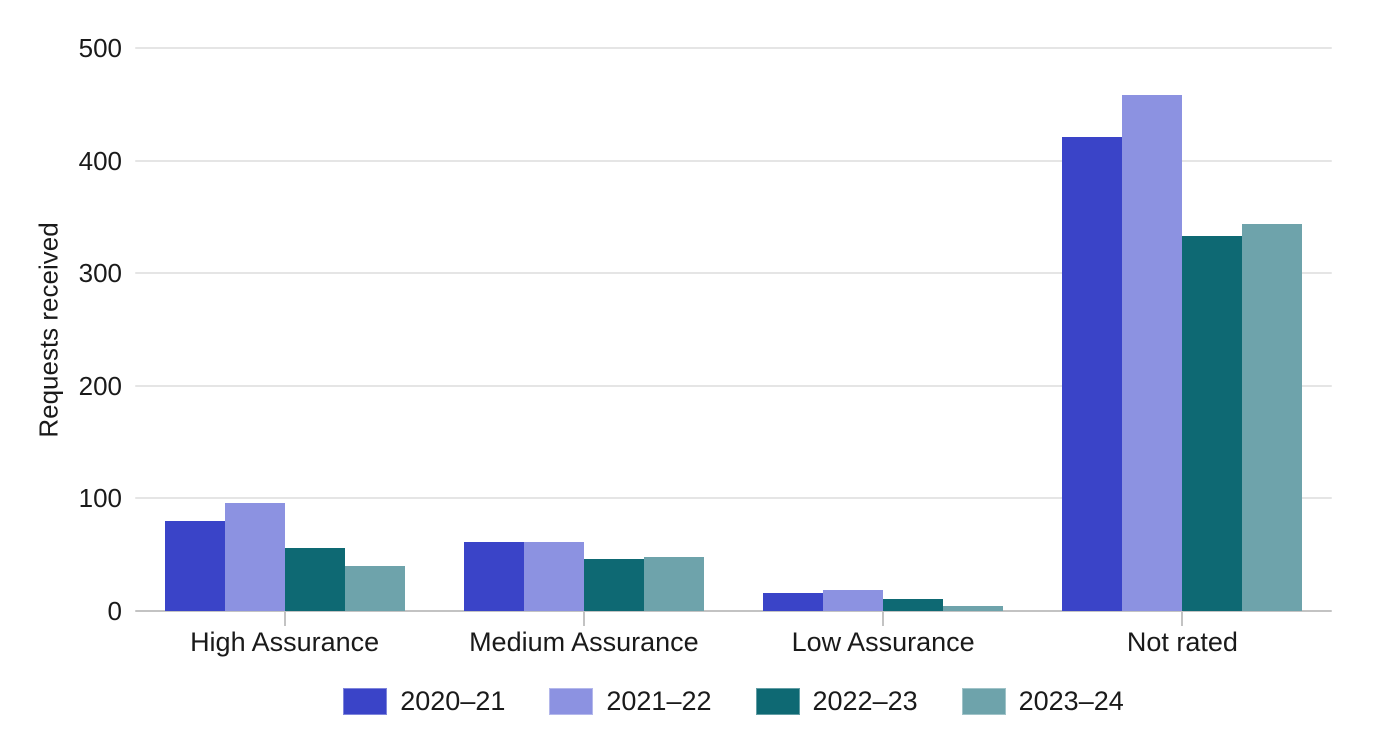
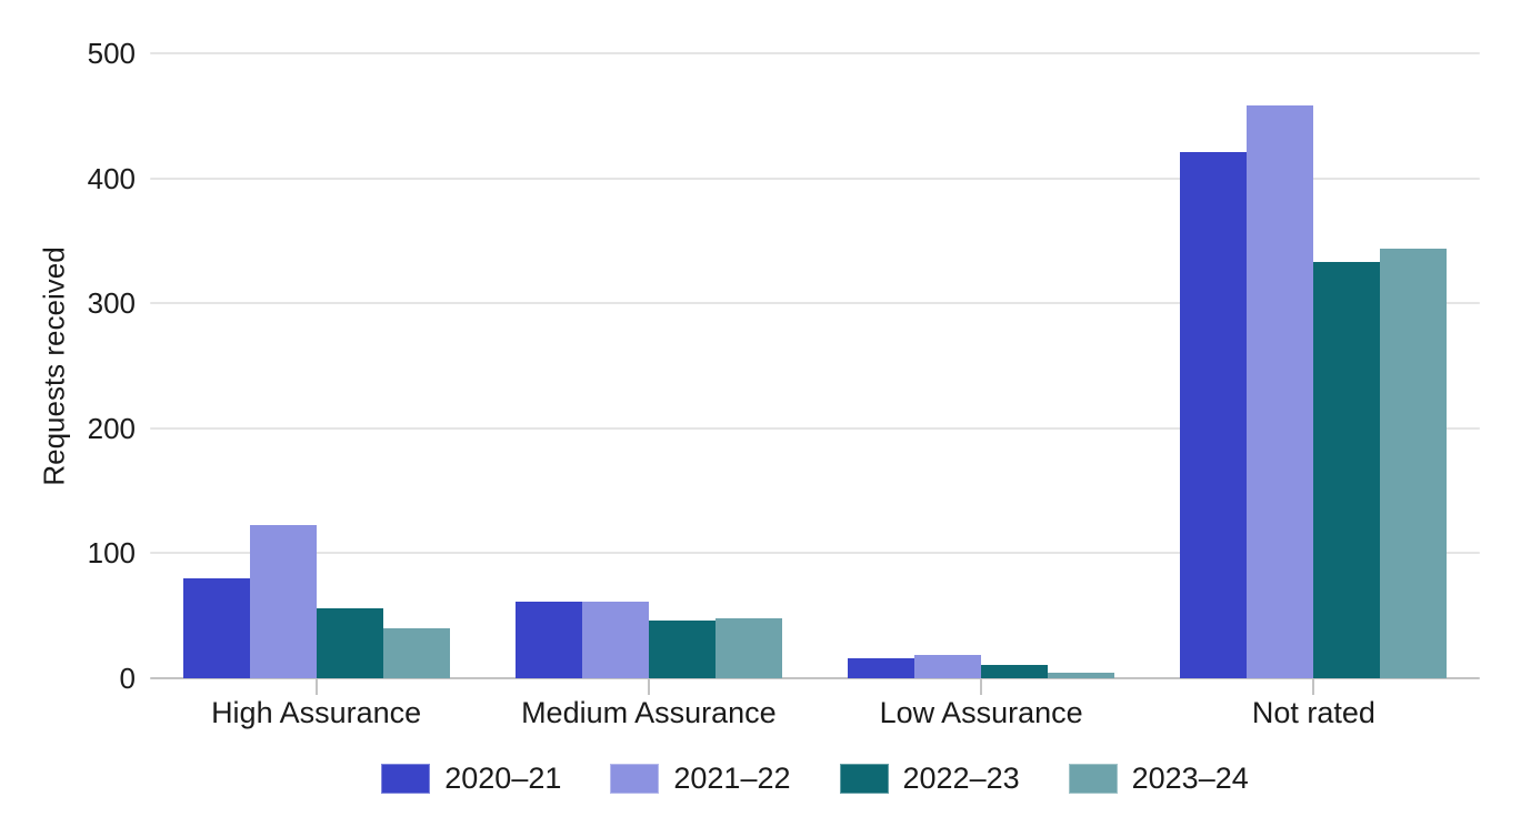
2021–22/High Assurance: 96 -> 123
